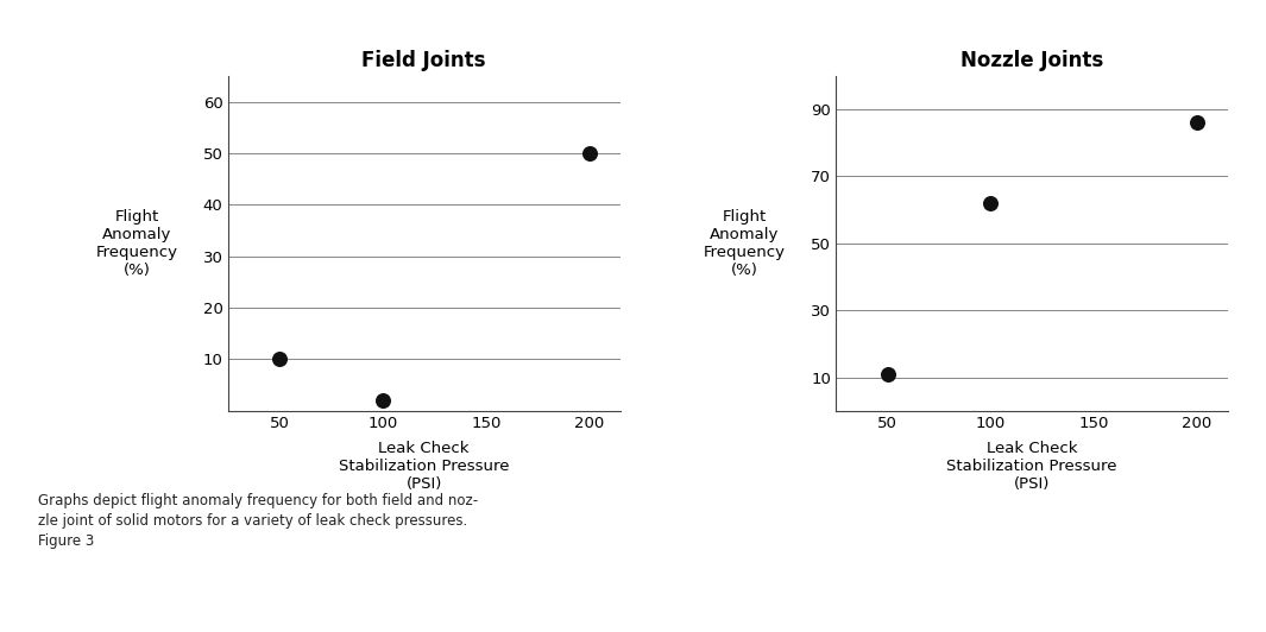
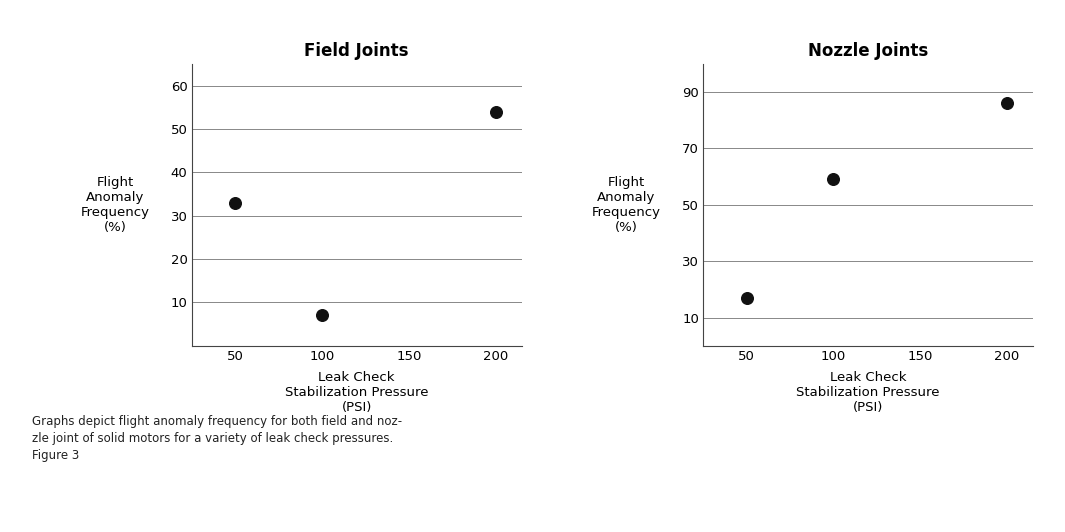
Field Joints/50: 10 -> 33
Field Joints/100: 2 -> 7
Field Joints/200: 50 -> 54
Nozzle Joints/50: 11 -> 17
Nozzle Joints/100: 62 -> 59
